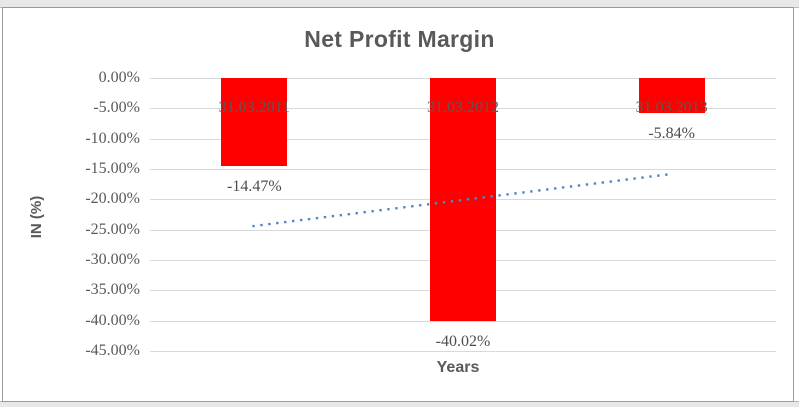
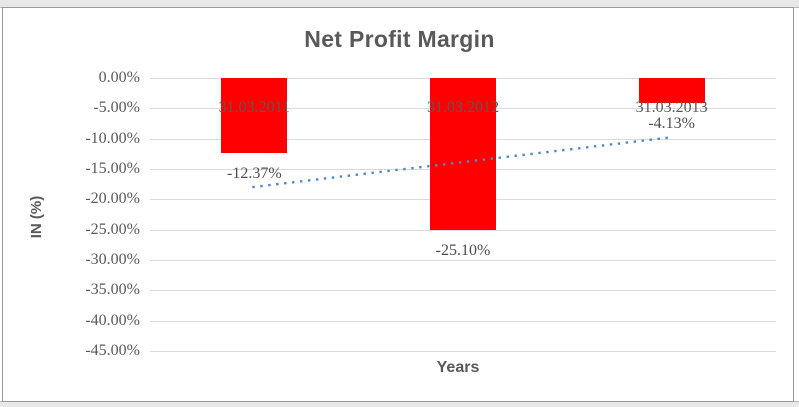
31.03.2011: -14.47% -> -12.37%
31.03.2012: -40.02% -> -25.10%
31.03.2013: -5.84% -> -4.13%
